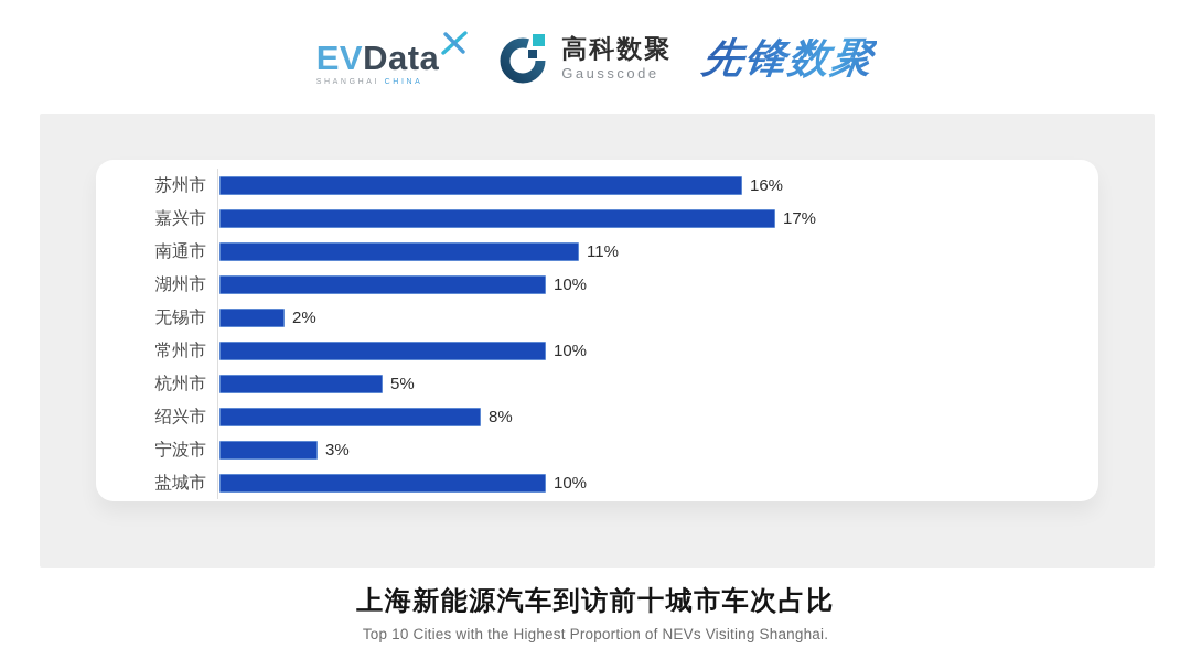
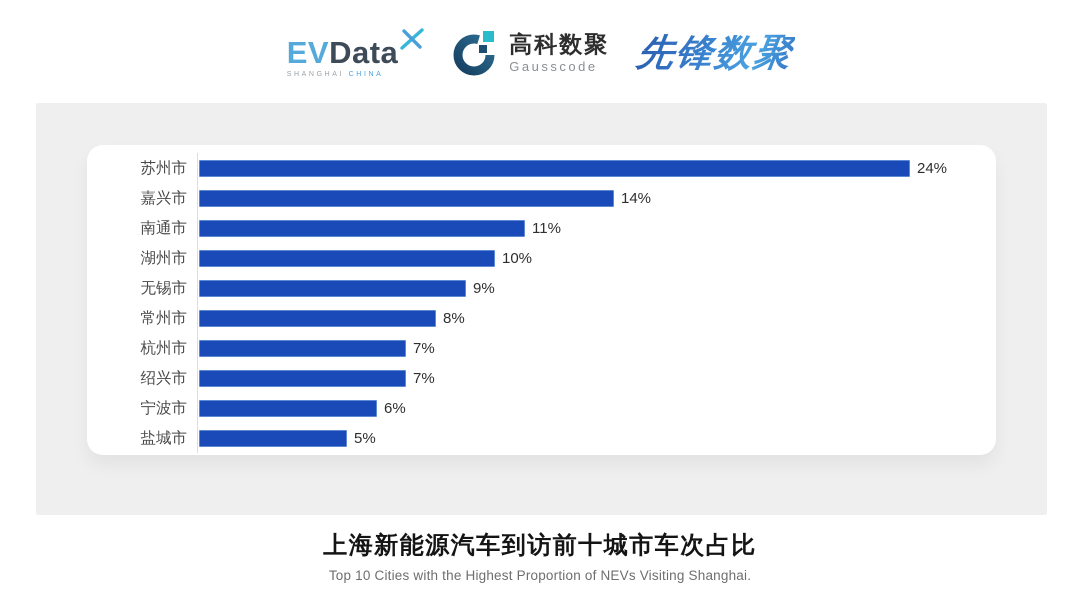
苏州市: 16% -> 24%
嘉兴市: 17% -> 14%
无锡市: 2% -> 9%
常州市: 10% -> 8%
杭州市: 5% -> 7%
绍兴市: 8% -> 7%
宁波市: 3% -> 6%
盐城市: 10% -> 5%
